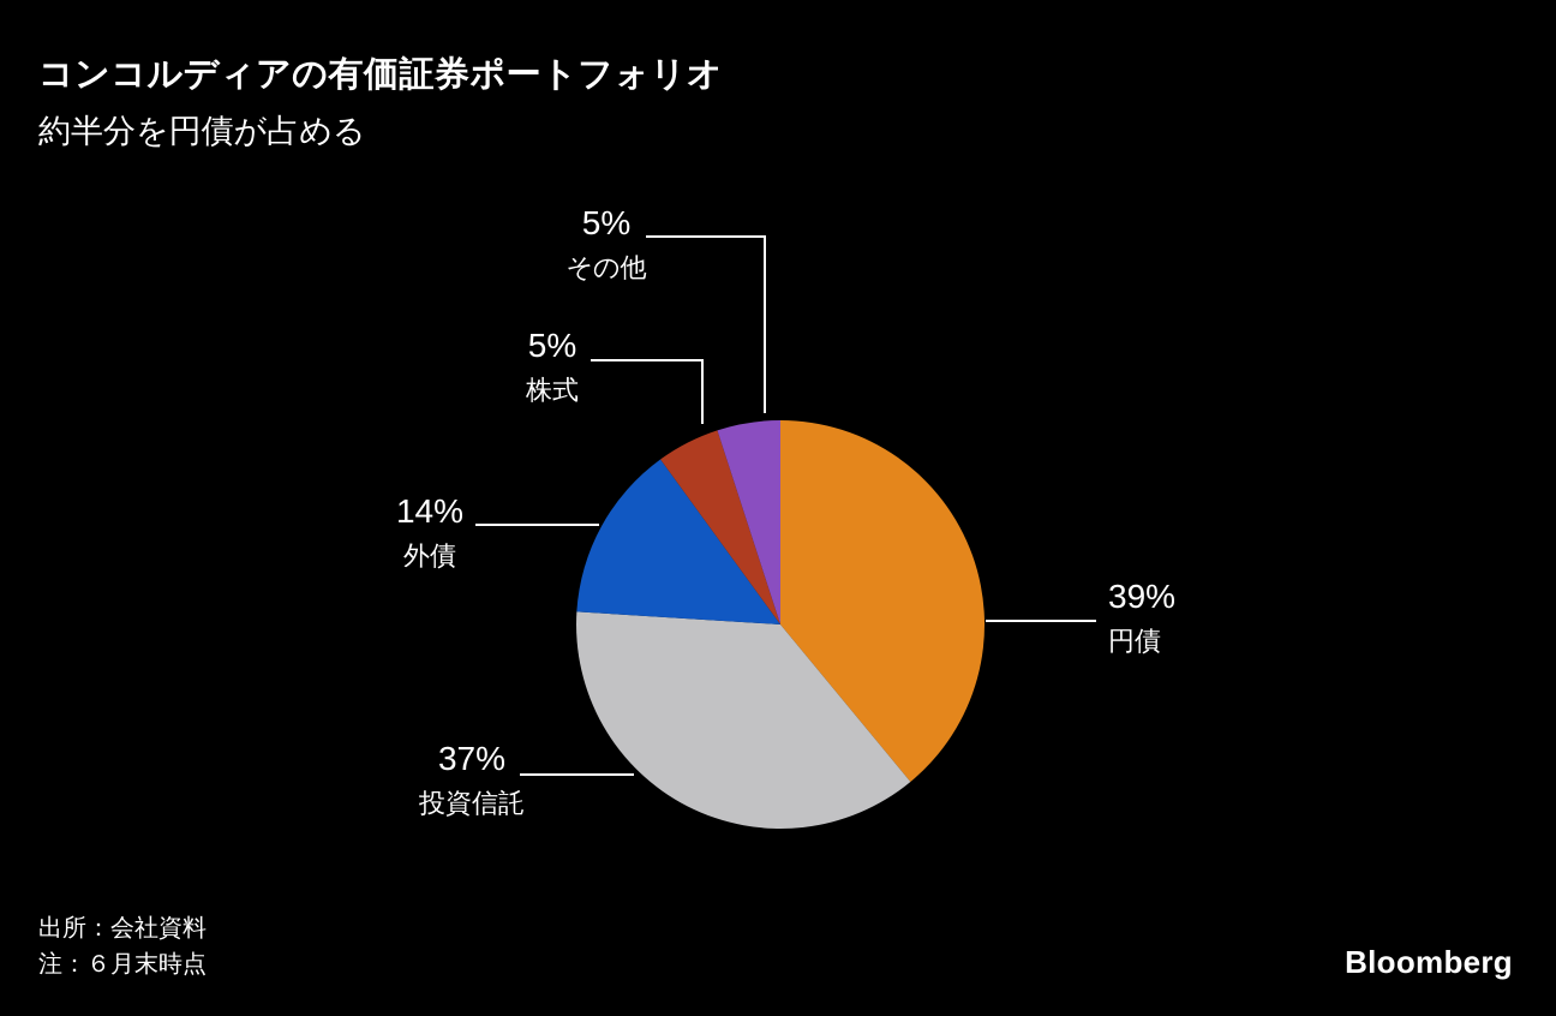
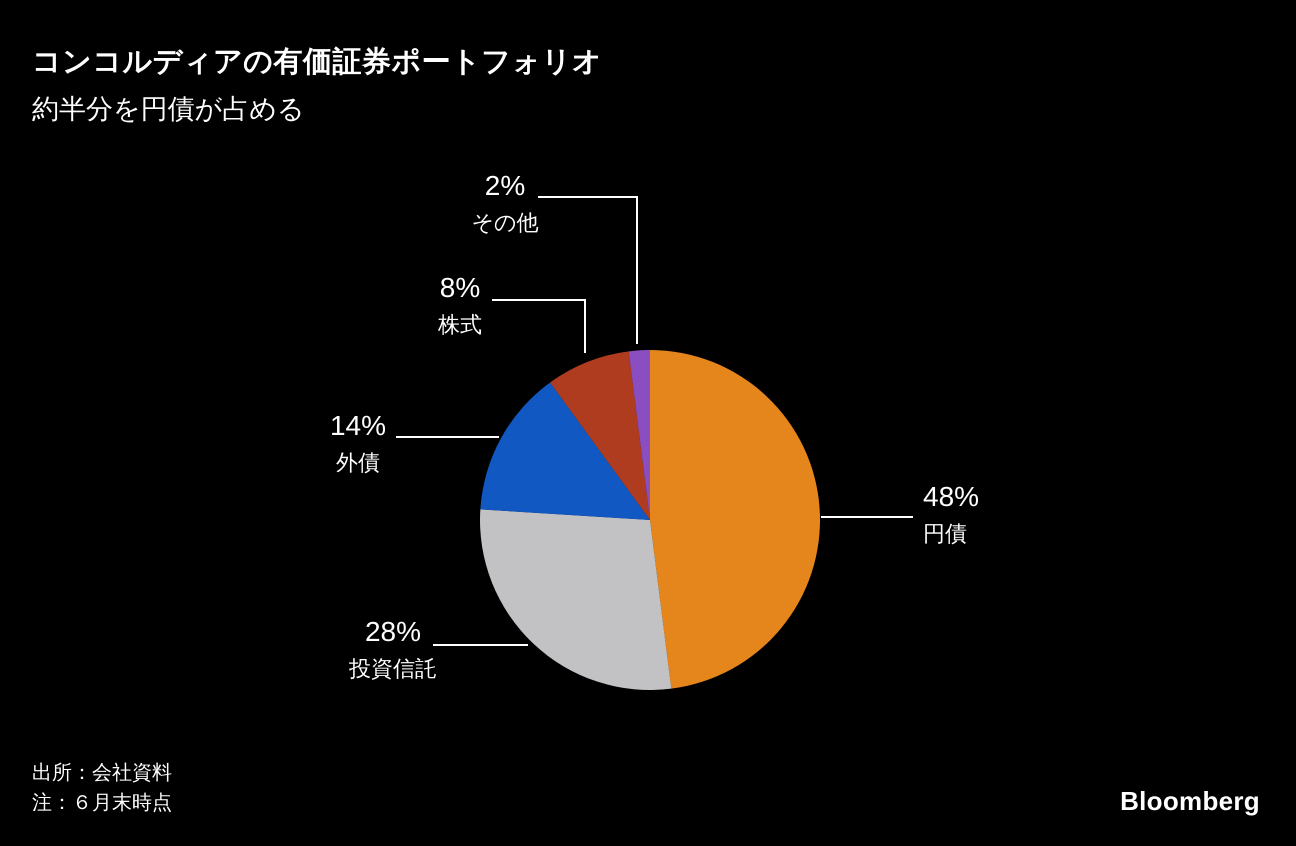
円債: 39% -> 48%
投資信託: 37% -> 28%
株式: 5% -> 8%
その他: 5% -> 2%
